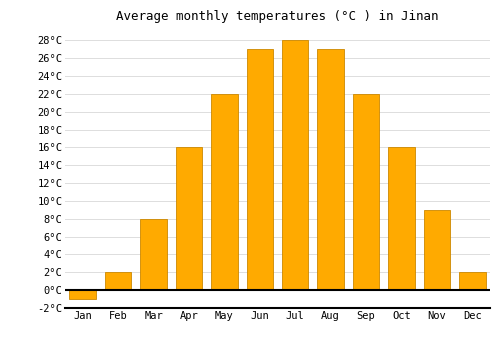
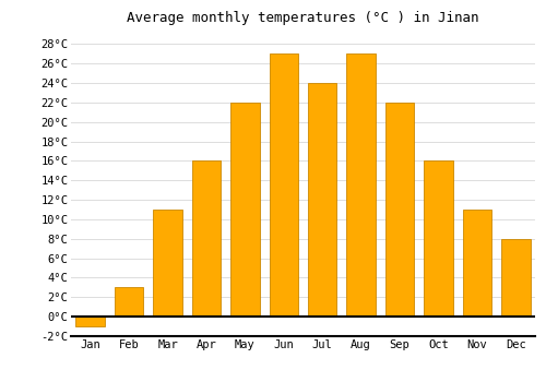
Feb: 2°C -> 3°C
Mar: 8°C -> 11°C
Jul: 28°C -> 24°C
Nov: 9°C -> 11°C
Dec: 2°C -> 8°C
